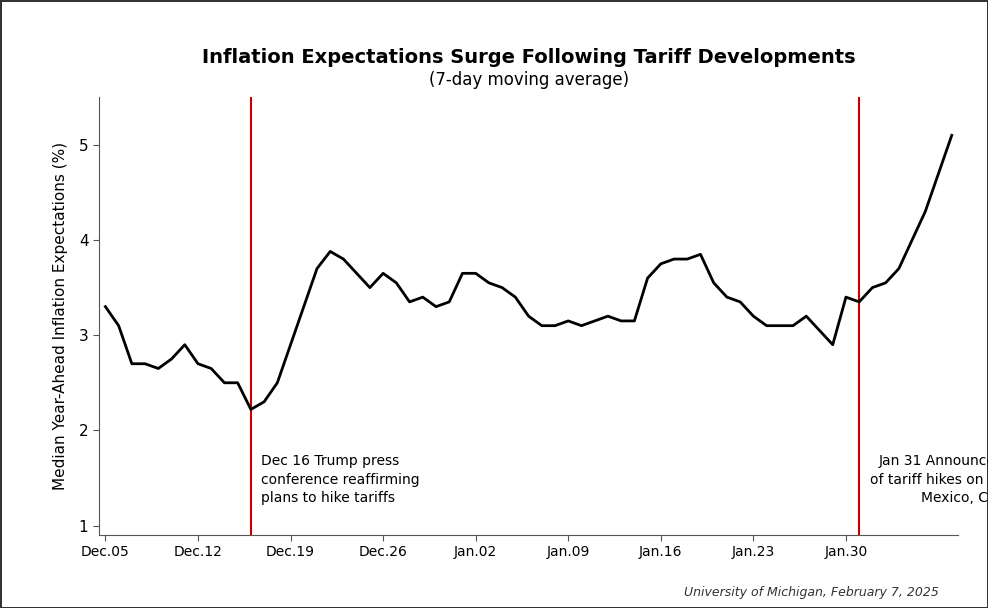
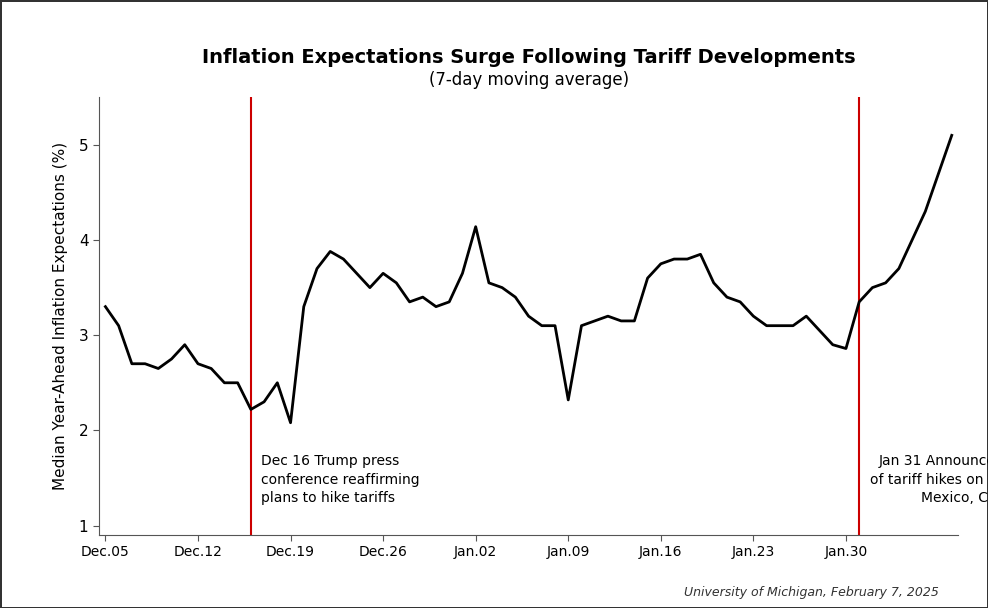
Dec.19: 2.90 -> 2.08
Jan.02: 3.65 -> 4.14
Jan.09: 3.15 -> 2.32
Jan.30: 3.40 -> 2.86
